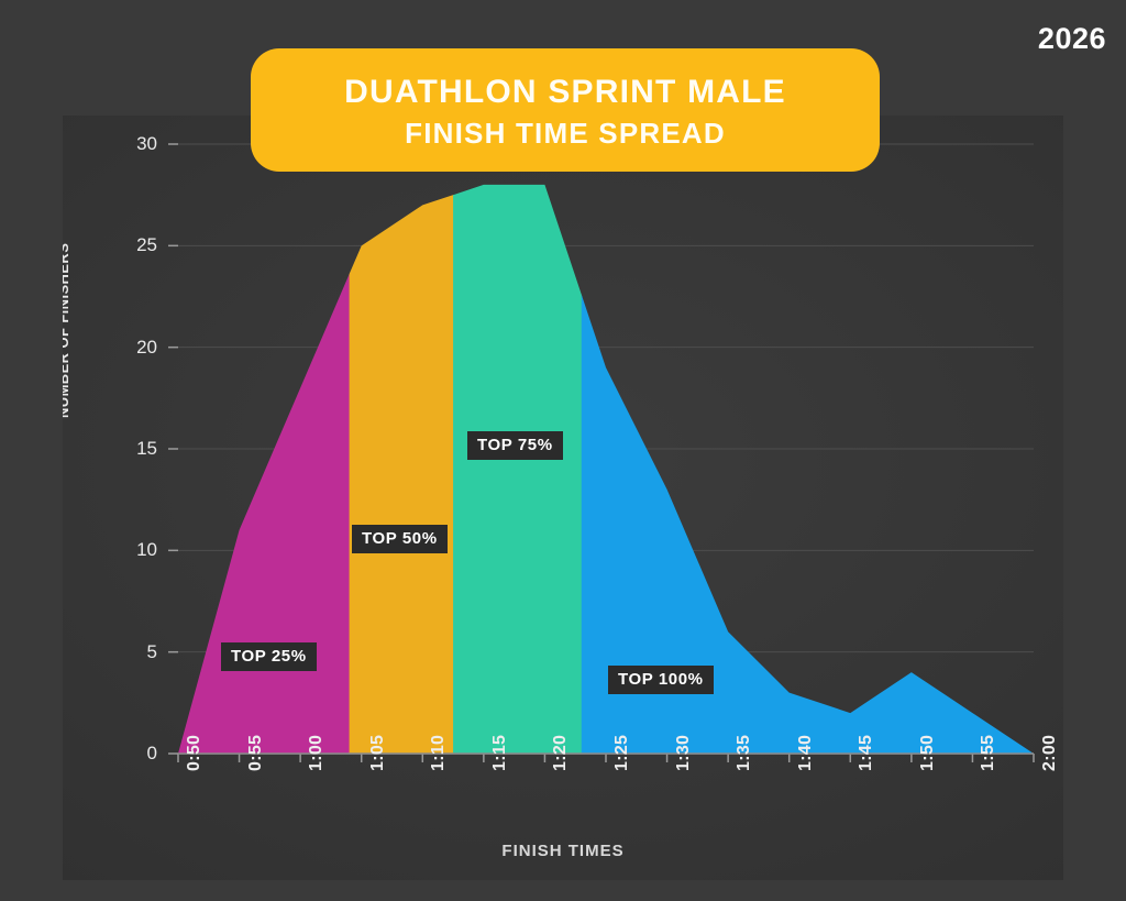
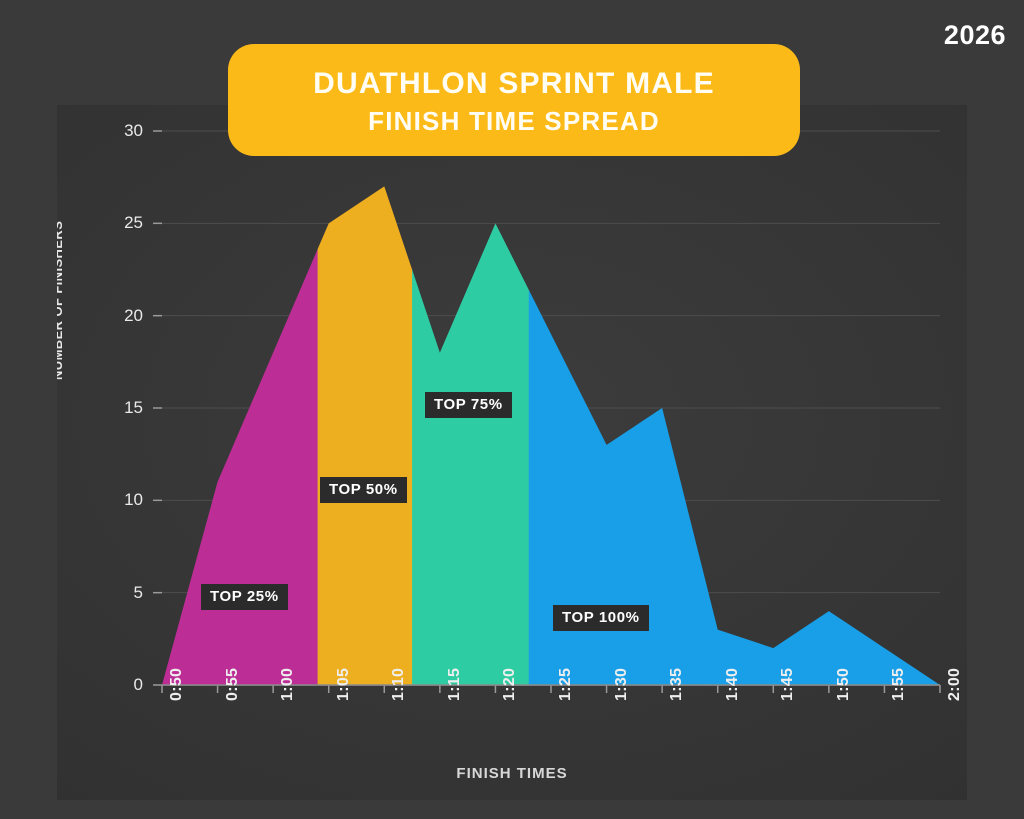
1:15: 28 -> 18
1:20: 28 -> 25
1:35: 6 -> 15
